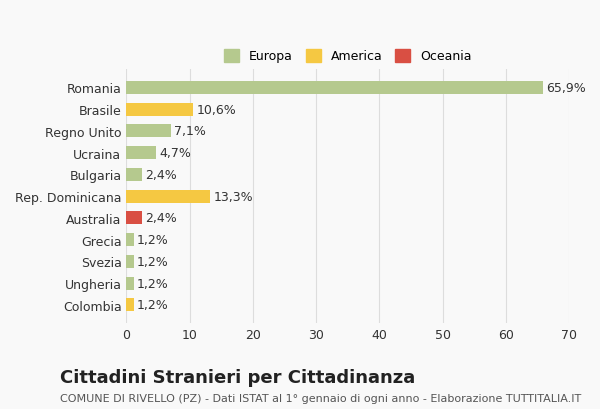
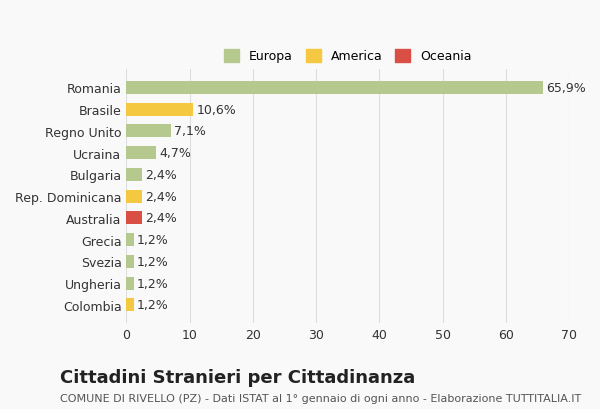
Rep. Dominicana: 13,3% -> 2,4%
